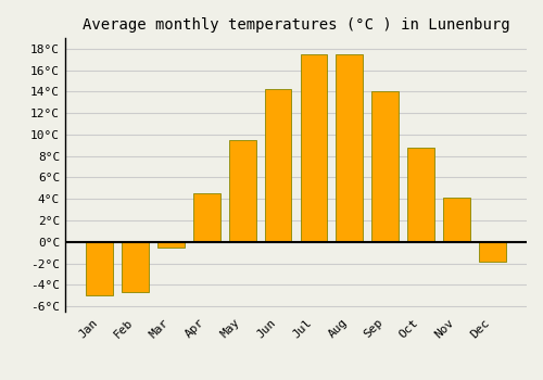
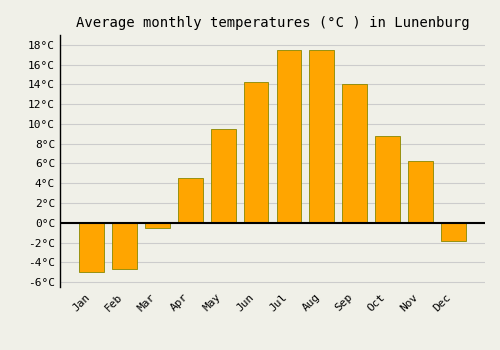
Nov: 4.1°C -> 6.2°C
